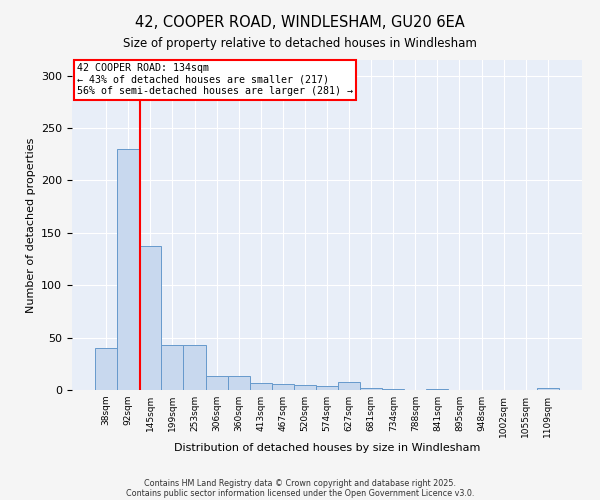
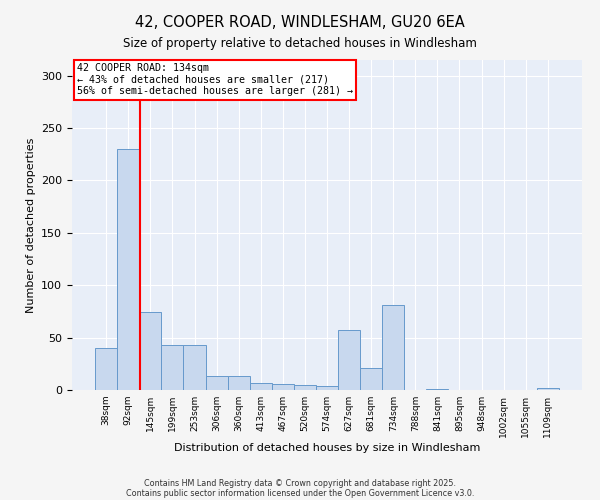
145sqm: 137 -> 74
627sqm: 8 -> 57
681sqm: 2 -> 21
734sqm: 1 -> 81
